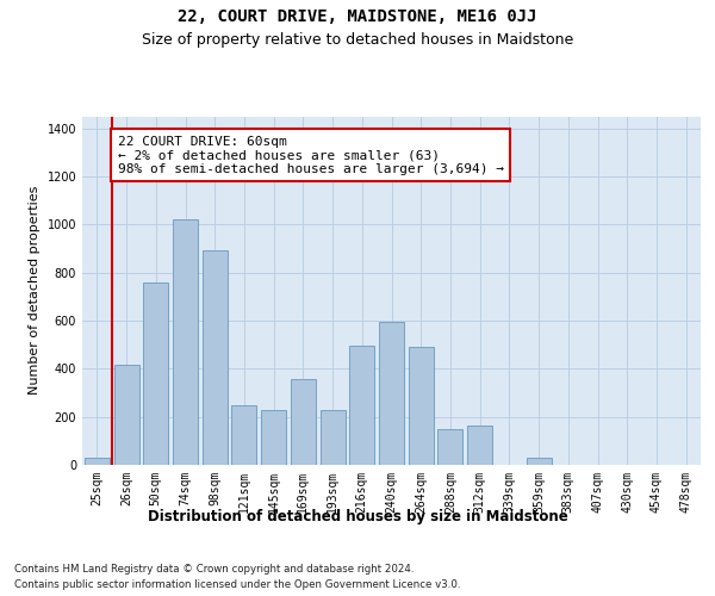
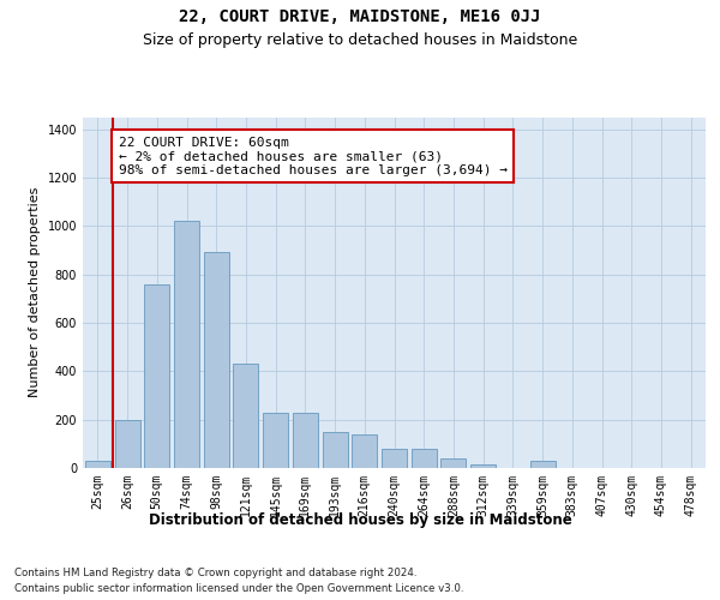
26sqm: 415 -> 200
121sqm: 250 -> 430
169sqm: 355 -> 230
193sqm: 230 -> 150
216sqm: 495 -> 140
240sqm: 595 -> 80
264sqm: 490 -> 80
288sqm: 150 -> 40
312sqm: 165 -> 15
